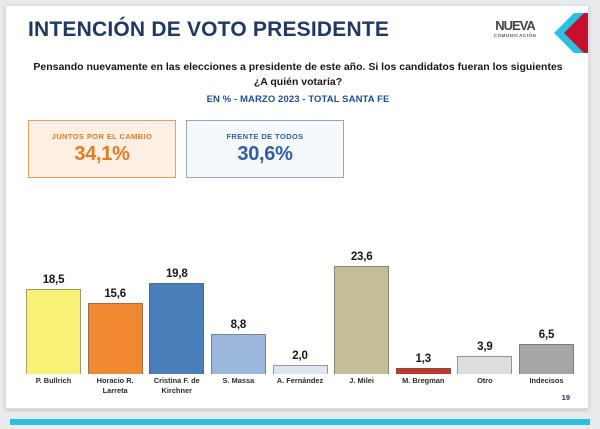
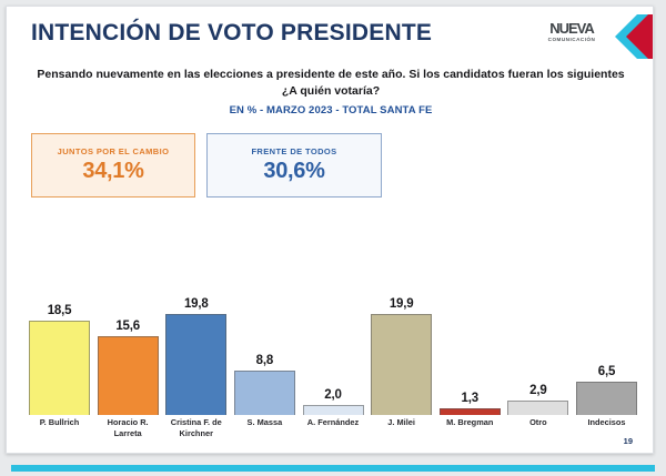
J. Milei: 23,6 -> 19,9
Otro: 3,9 -> 2,9
